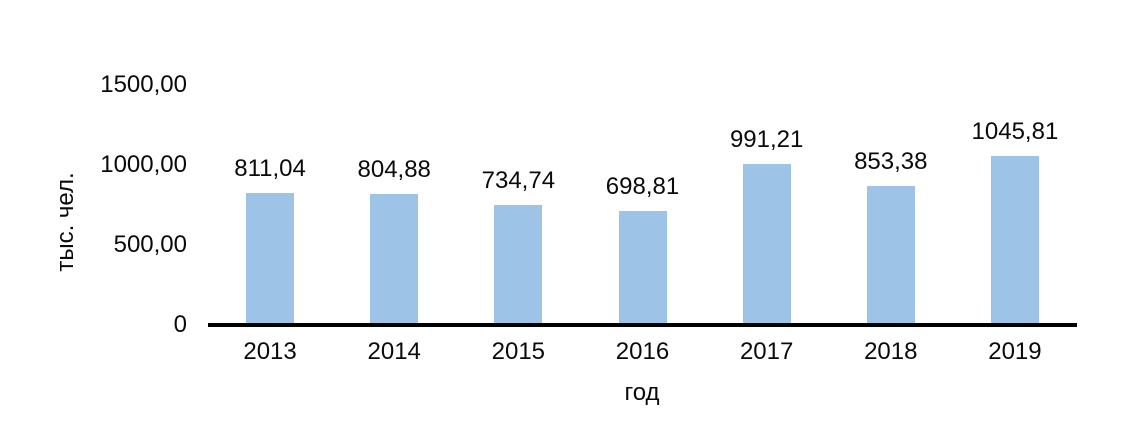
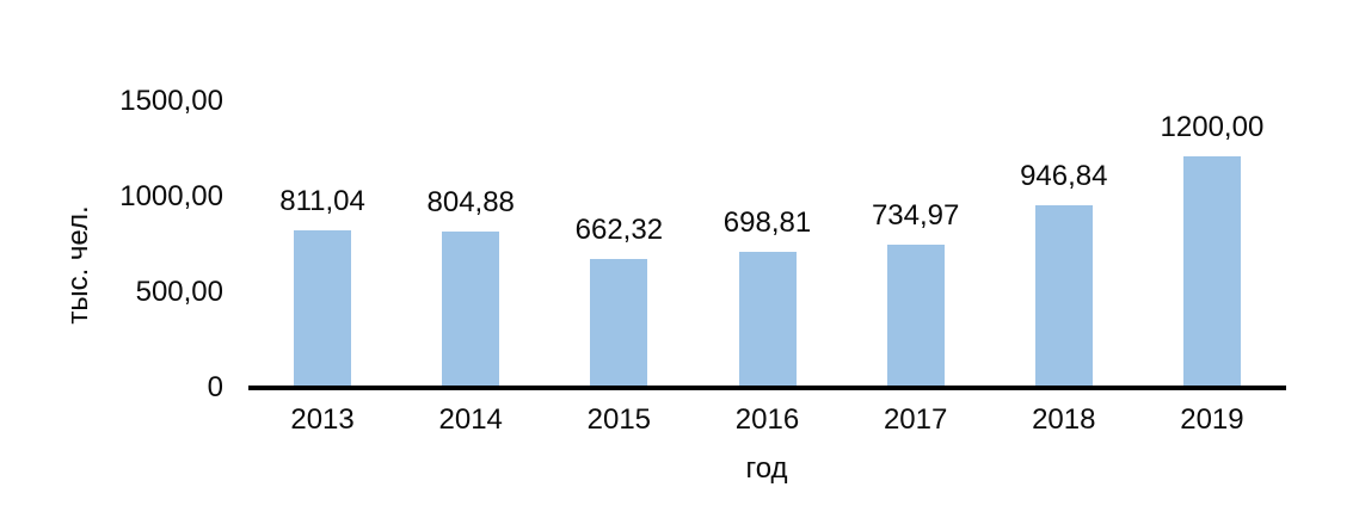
2015: 734,74 -> 662,32
2017: 991,21 -> 734,97
2018: 853,38 -> 946,84
2019: 1045,81 -> 1200,00
